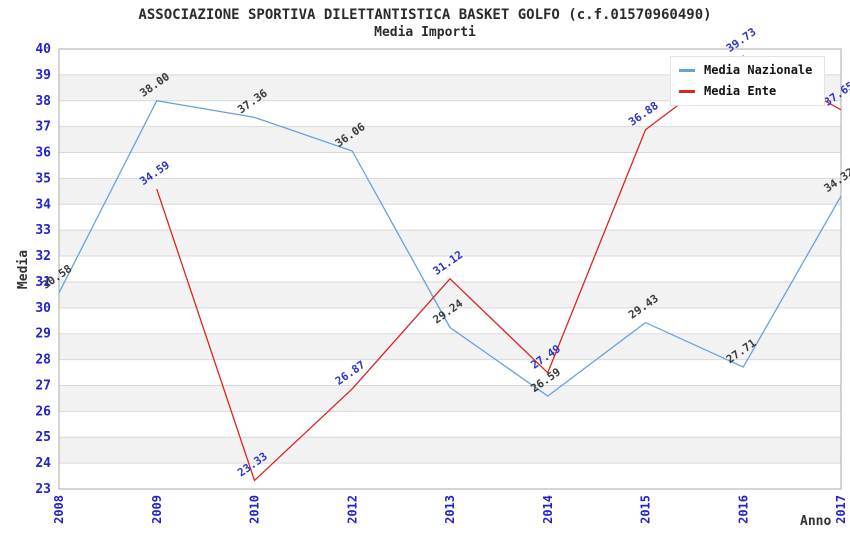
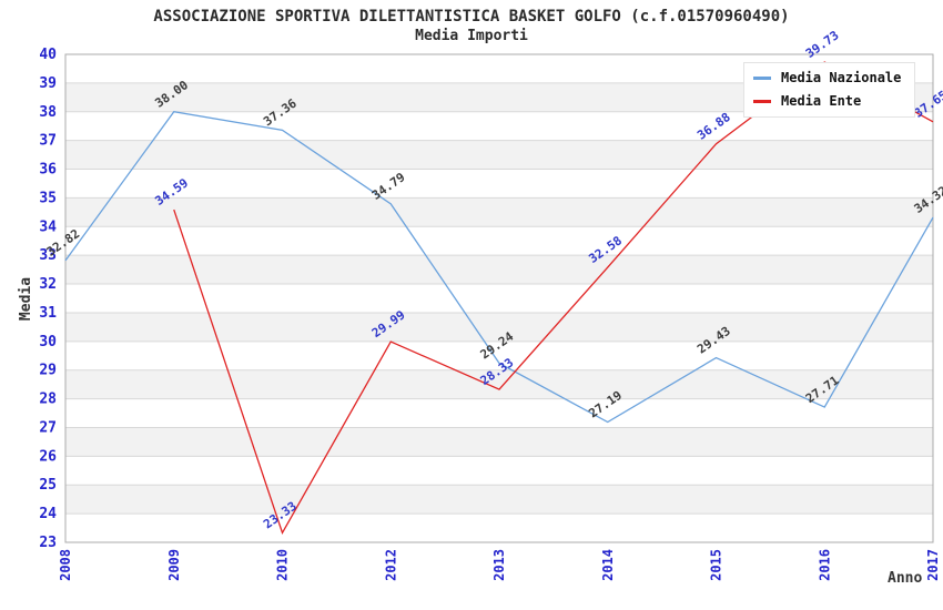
Media Nazionale/2008: 30.58 -> 32.82
Media Nazionale/2012: 36.06 -> 34.79
Media Ente/2012: 26.87 -> 29.99
Media Ente/2013: 31.12 -> 28.33
Media Nazionale/2014: 26.59 -> 27.19
Media Ente/2014: 27.49 -> 32.58
